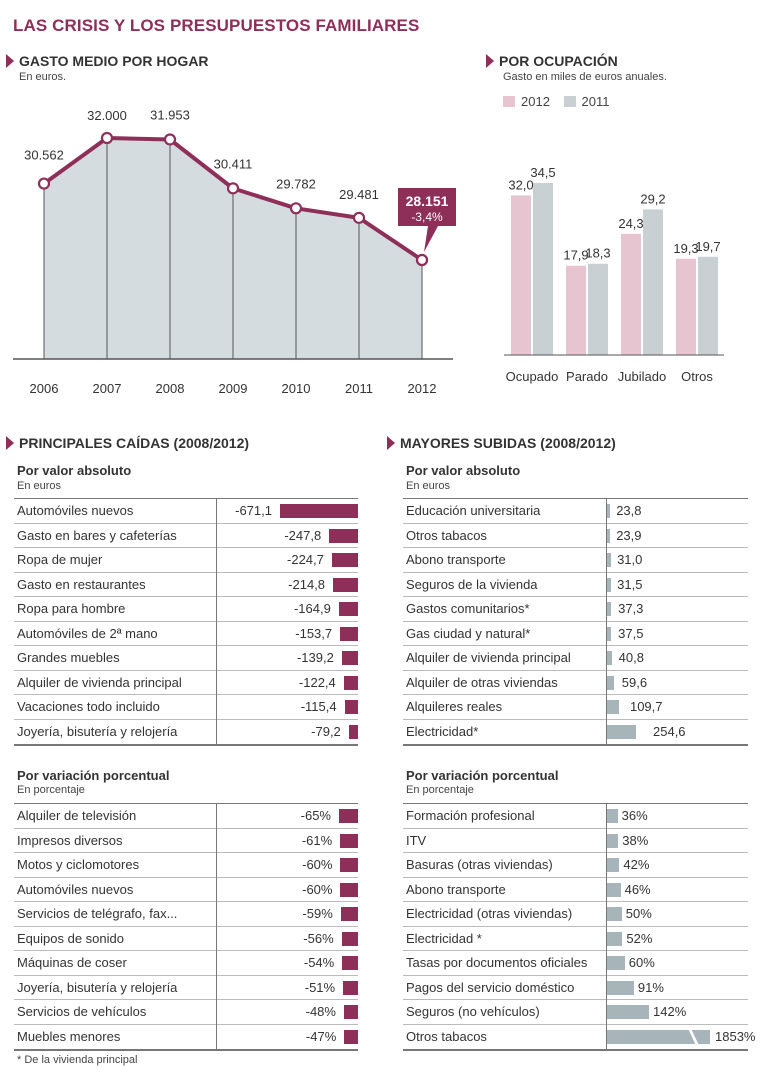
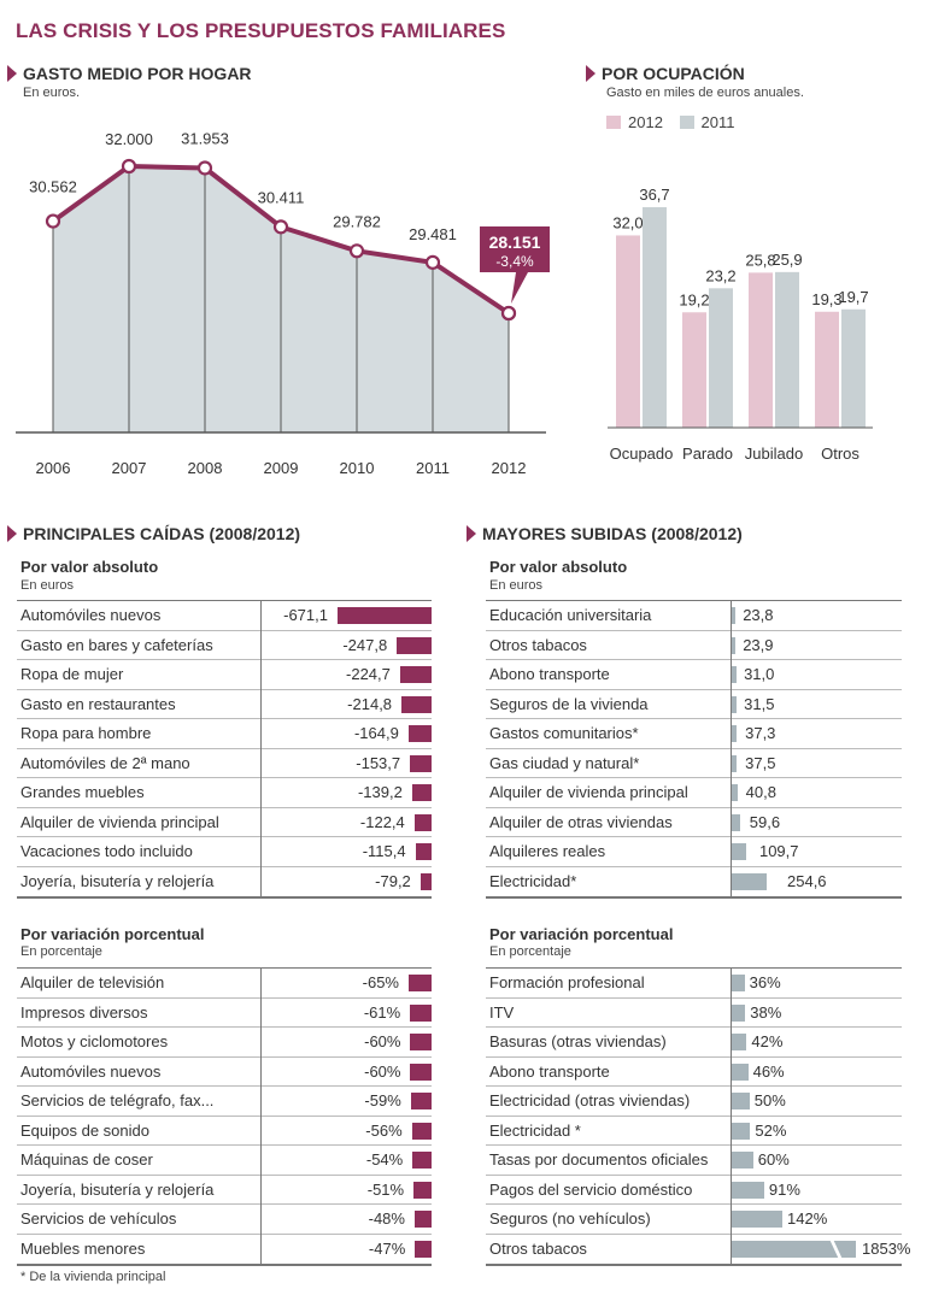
POR OCUPACIÓN/2011/Ocupado: 34,5 -> 36,7
POR OCUPACIÓN/2012/Parado: 17,9 -> 19,2
POR OCUPACIÓN/2011/Parado: 18,3 -> 23,2
POR OCUPACIÓN/2012/Jubilado: 24,3 -> 25,8
POR OCUPACIÓN/2011/Jubilado: 29,2 -> 25,9
